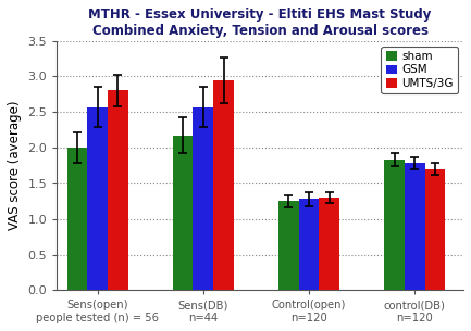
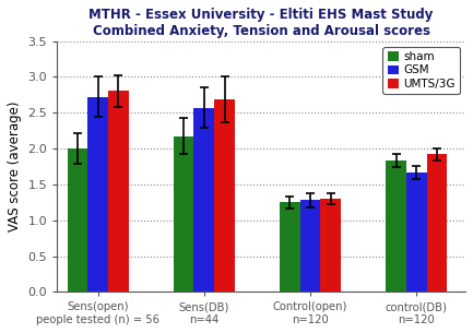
GSM/Sens(open) people tested (n) = 56: 2.57 -> 2.72
UMTS/3G/Sens(DB) n=44: 2.95 -> 2.68
GSM/control(DB) n=120: 1.78 -> 1.66
UMTS/3G/control(DB) n=120: 1.70 -> 1.92
